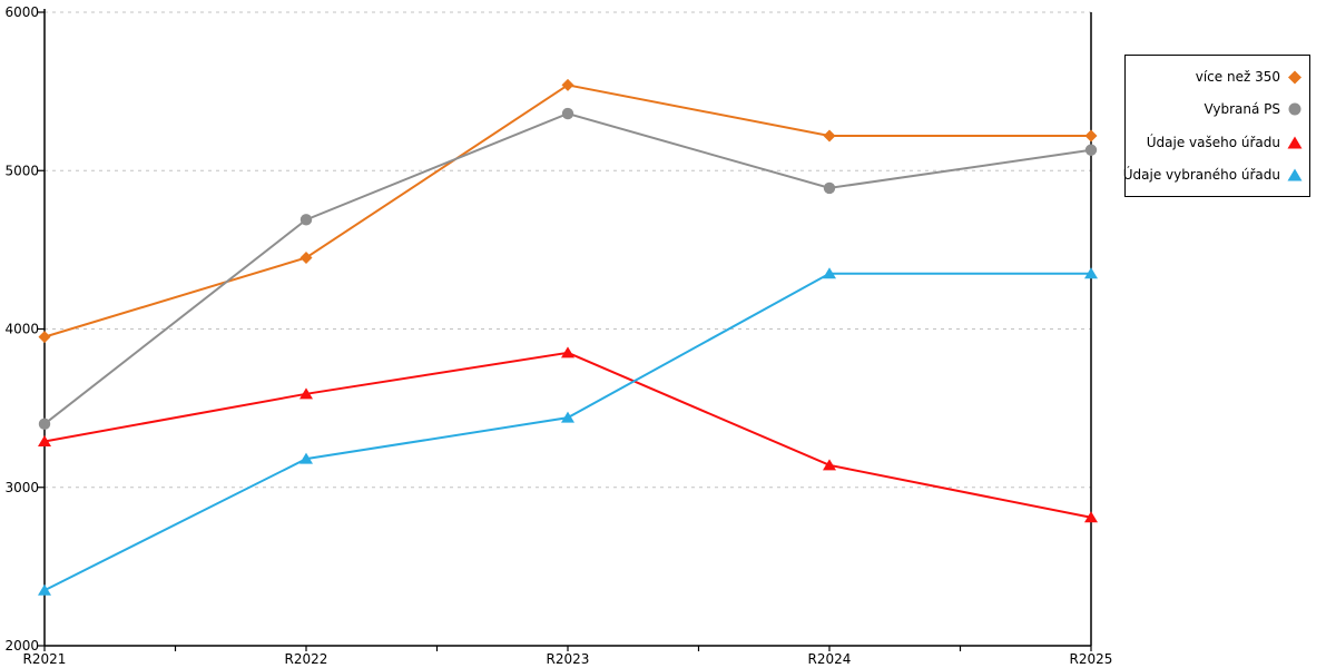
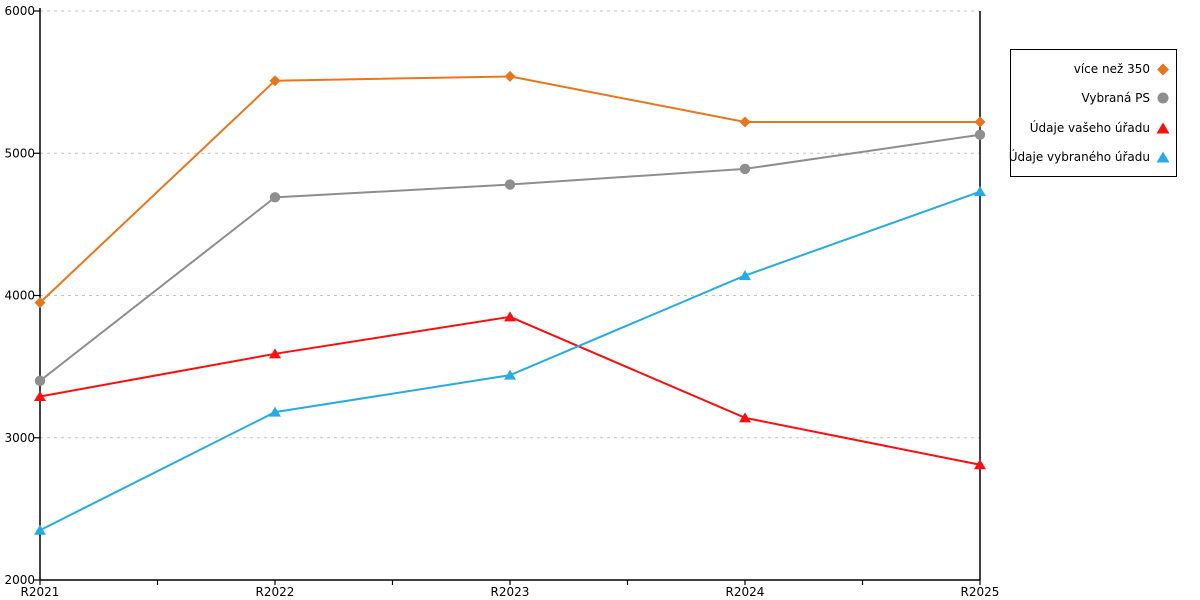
více než 350/R2022: 4450 -> 5510
Vybraná PS/R2023: 5360 -> 4780
Údaje vybraného úřadu/R2024: 4350 -> 4140
Údaje vybraného úřadu/R2025: 4350 -> 4730
